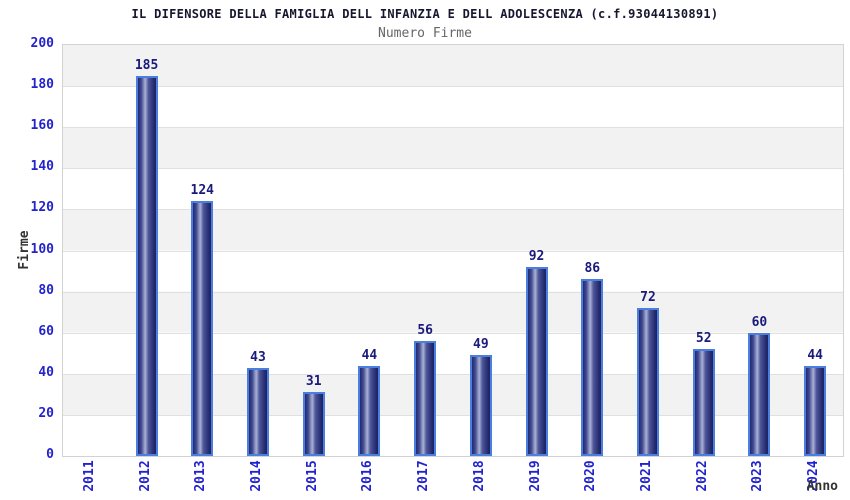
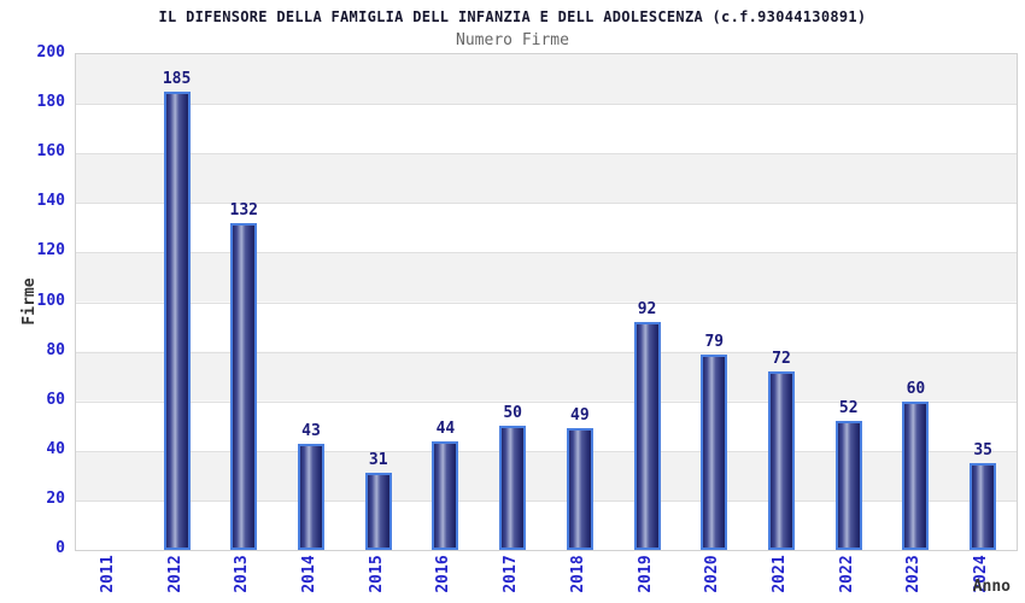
2013: 124 -> 132
2017: 56 -> 50
2020: 86 -> 79
2024: 44 -> 35
